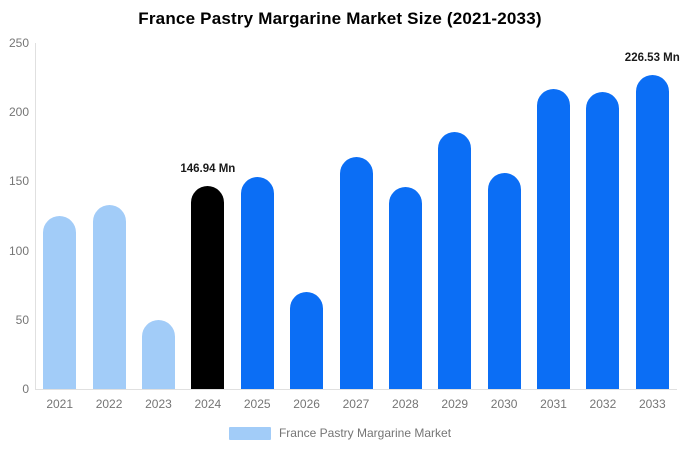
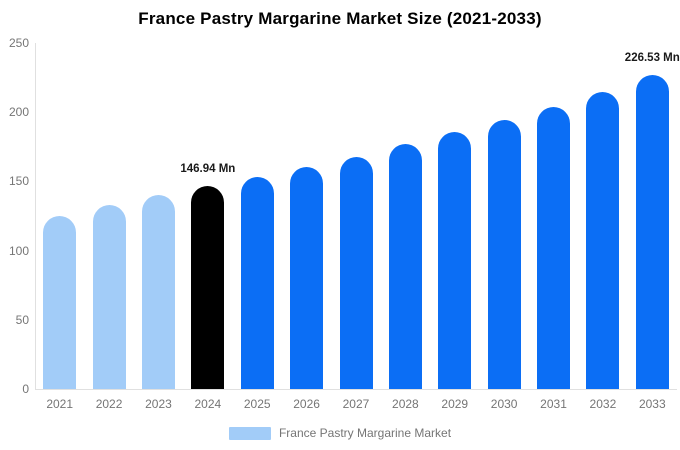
2023: 50 -> 140
2026: 70 -> 160
2028: 146 -> 177
2030: 156 -> 194
2031: 217 -> 204
